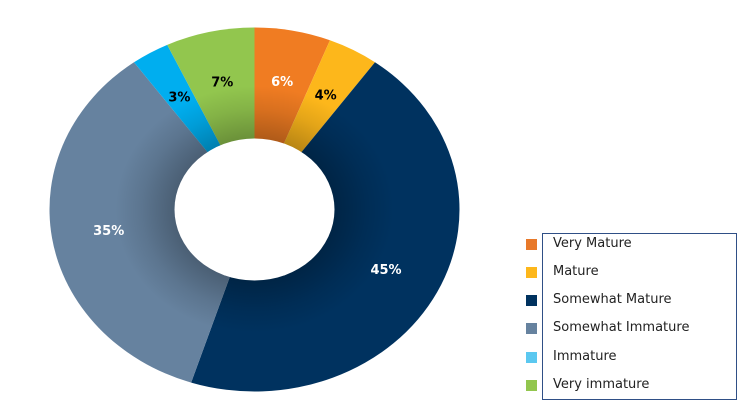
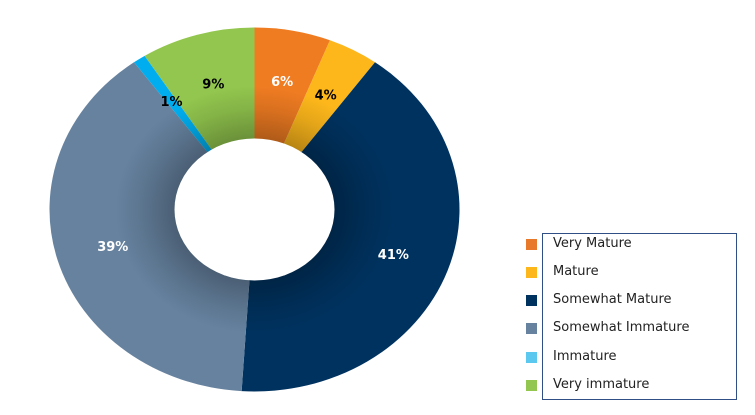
Somewhat Mature: 45% -> 41%
Somewhat Immature: 35% -> 39%
Immature: 3% -> 1%
Very immature: 7% -> 9%
